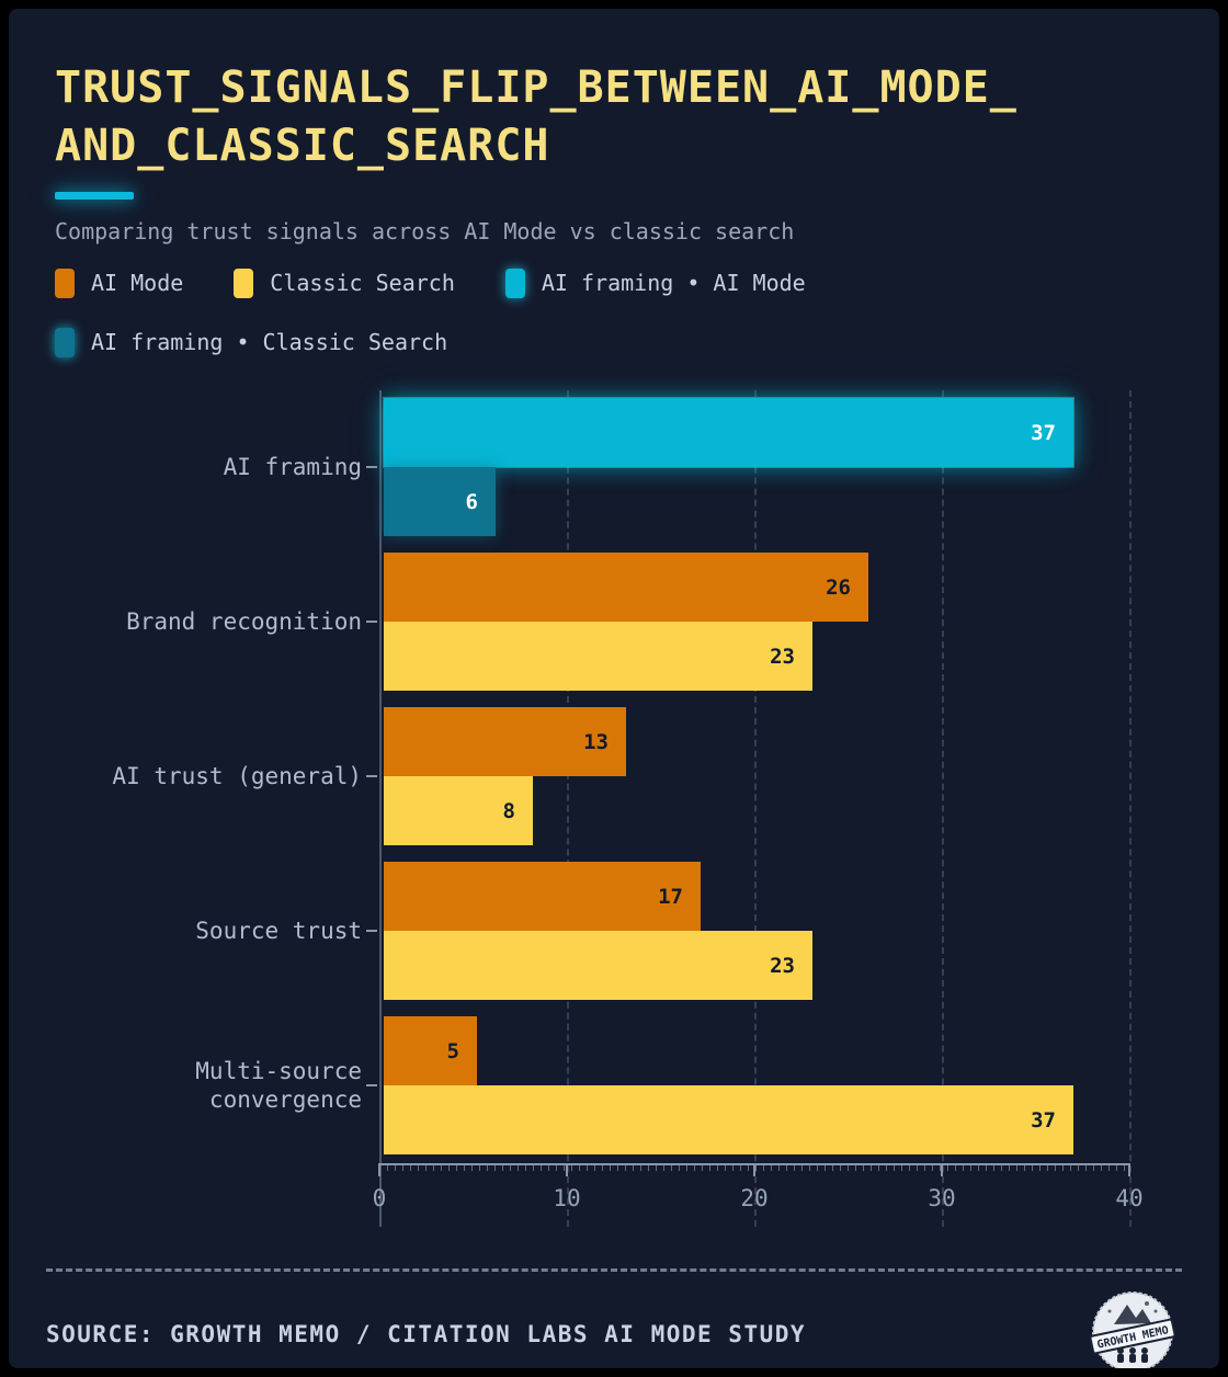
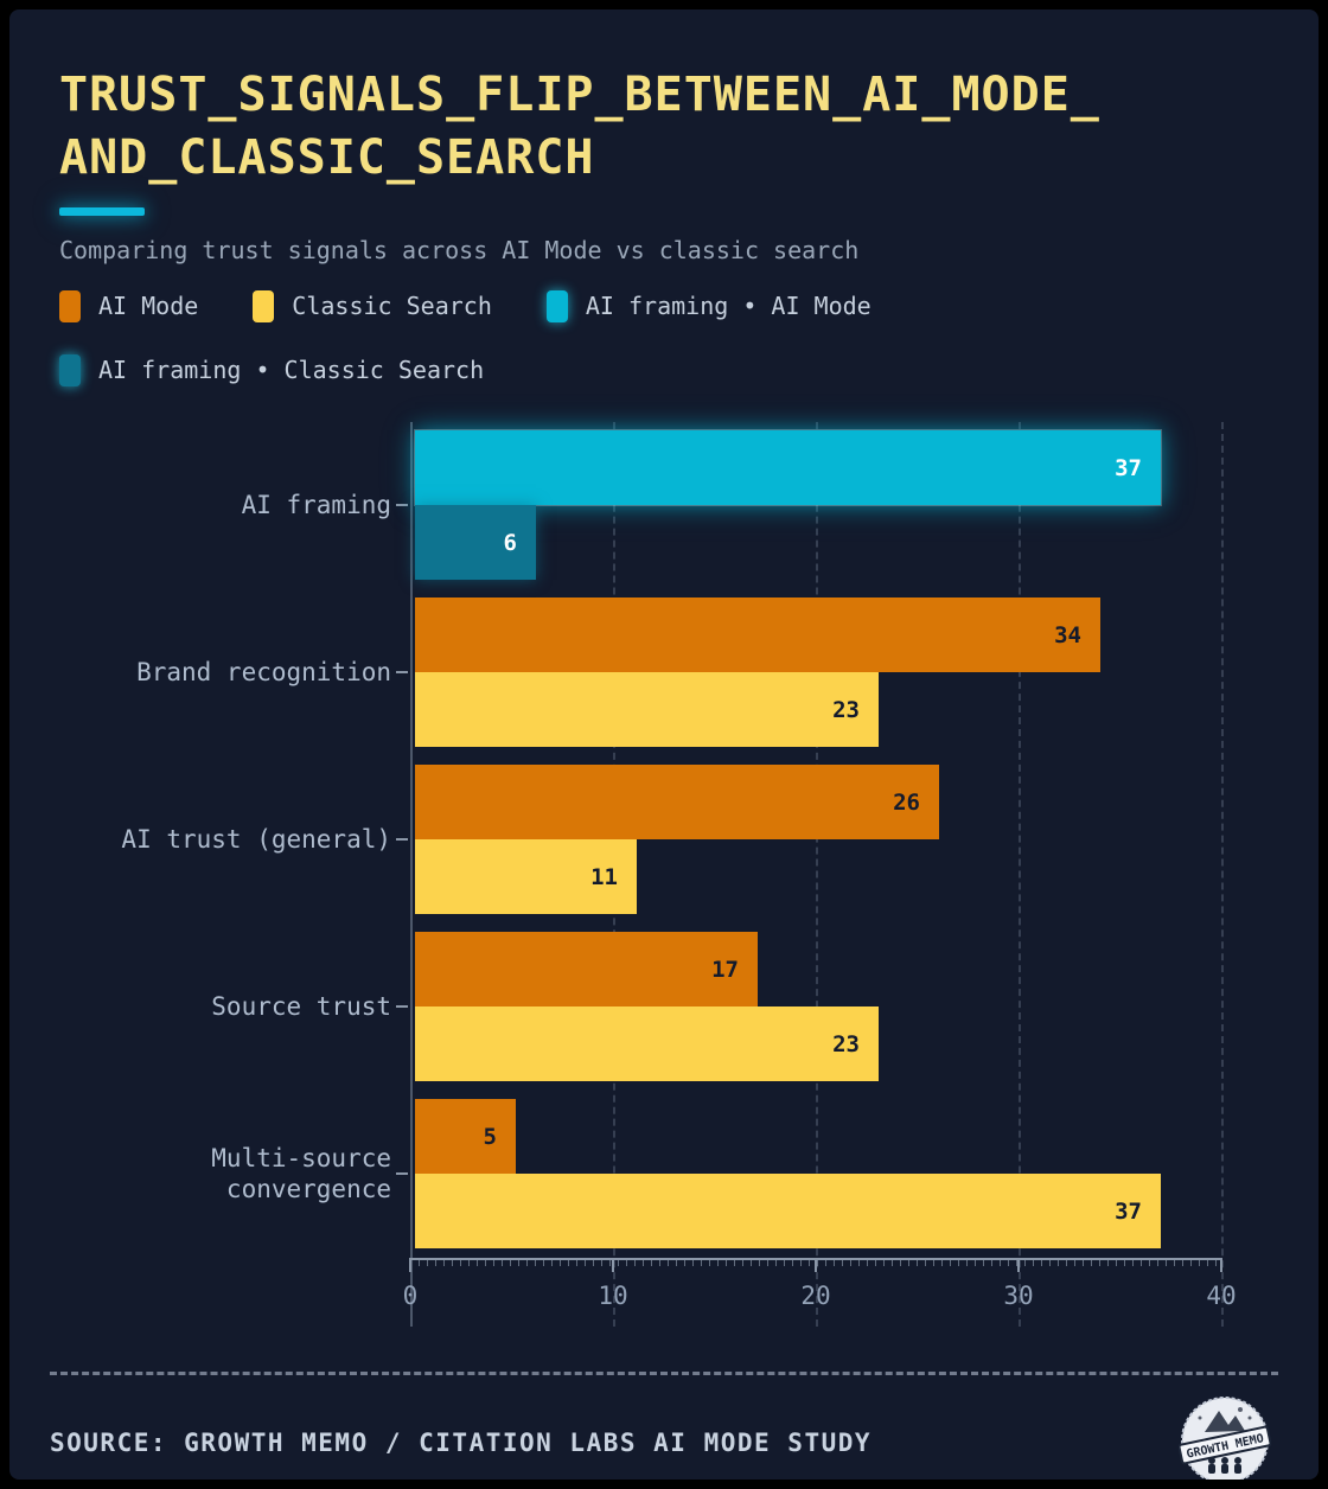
AI Mode/Brand recognition: 26 -> 34
AI Mode/AI trust (general): 13 -> 26
Classic Search/AI trust (general): 8 -> 11
